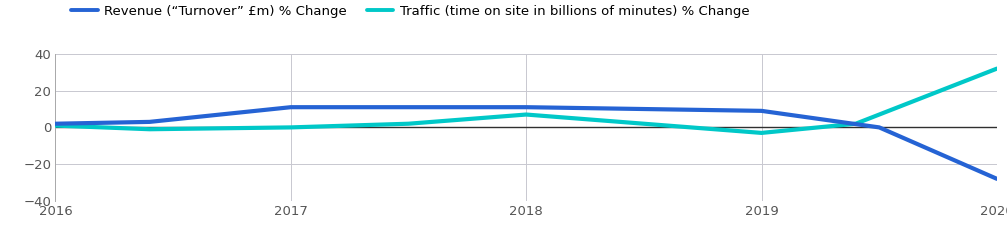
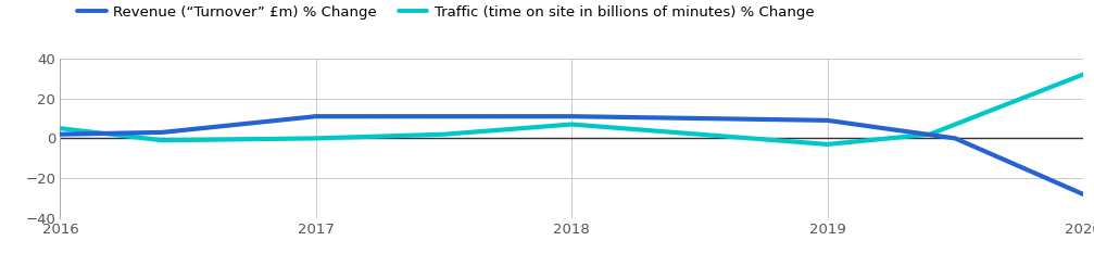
Traffic (time on site in billions of minutes) % Change/2016: 1 -> 5
